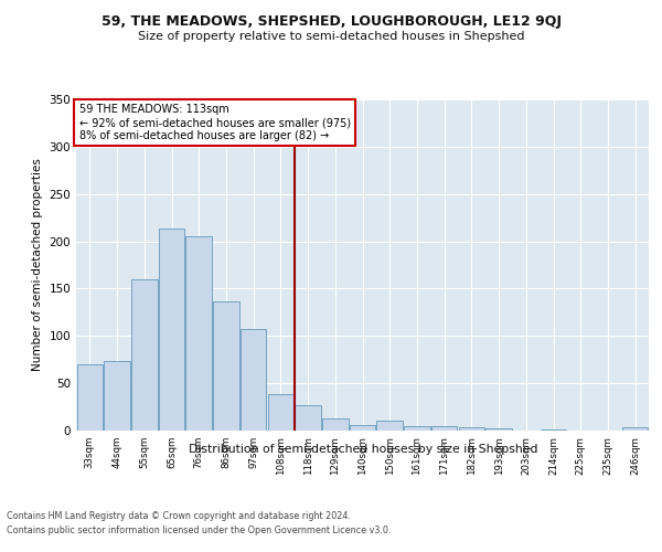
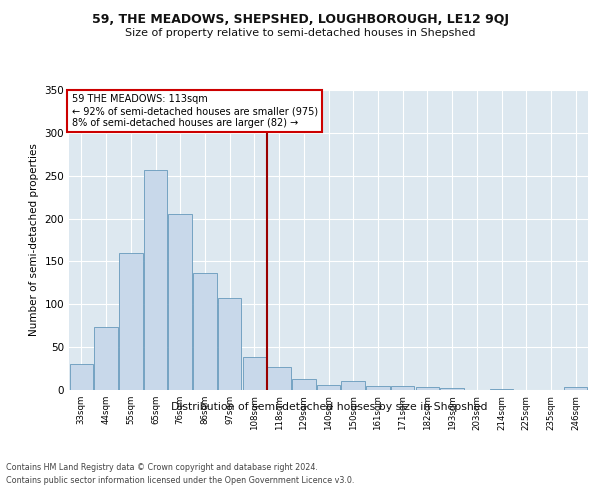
33sqm: 70 -> 30
65sqm: 214 -> 257
